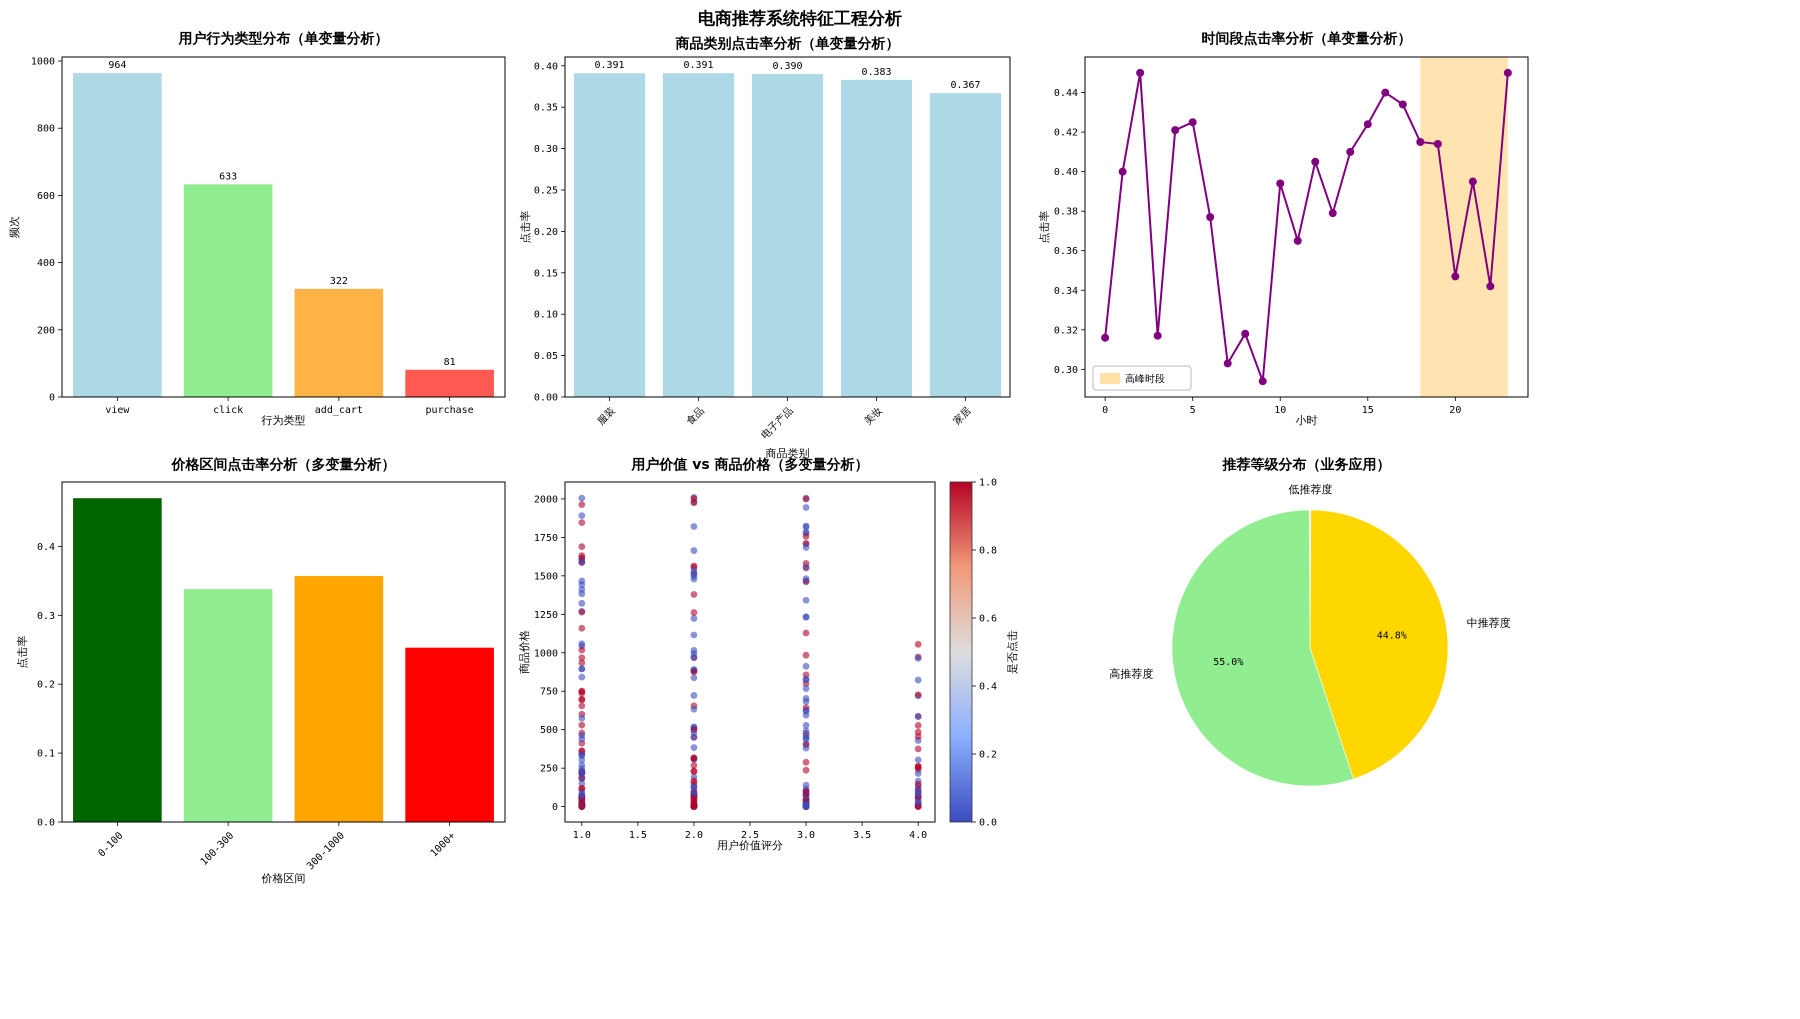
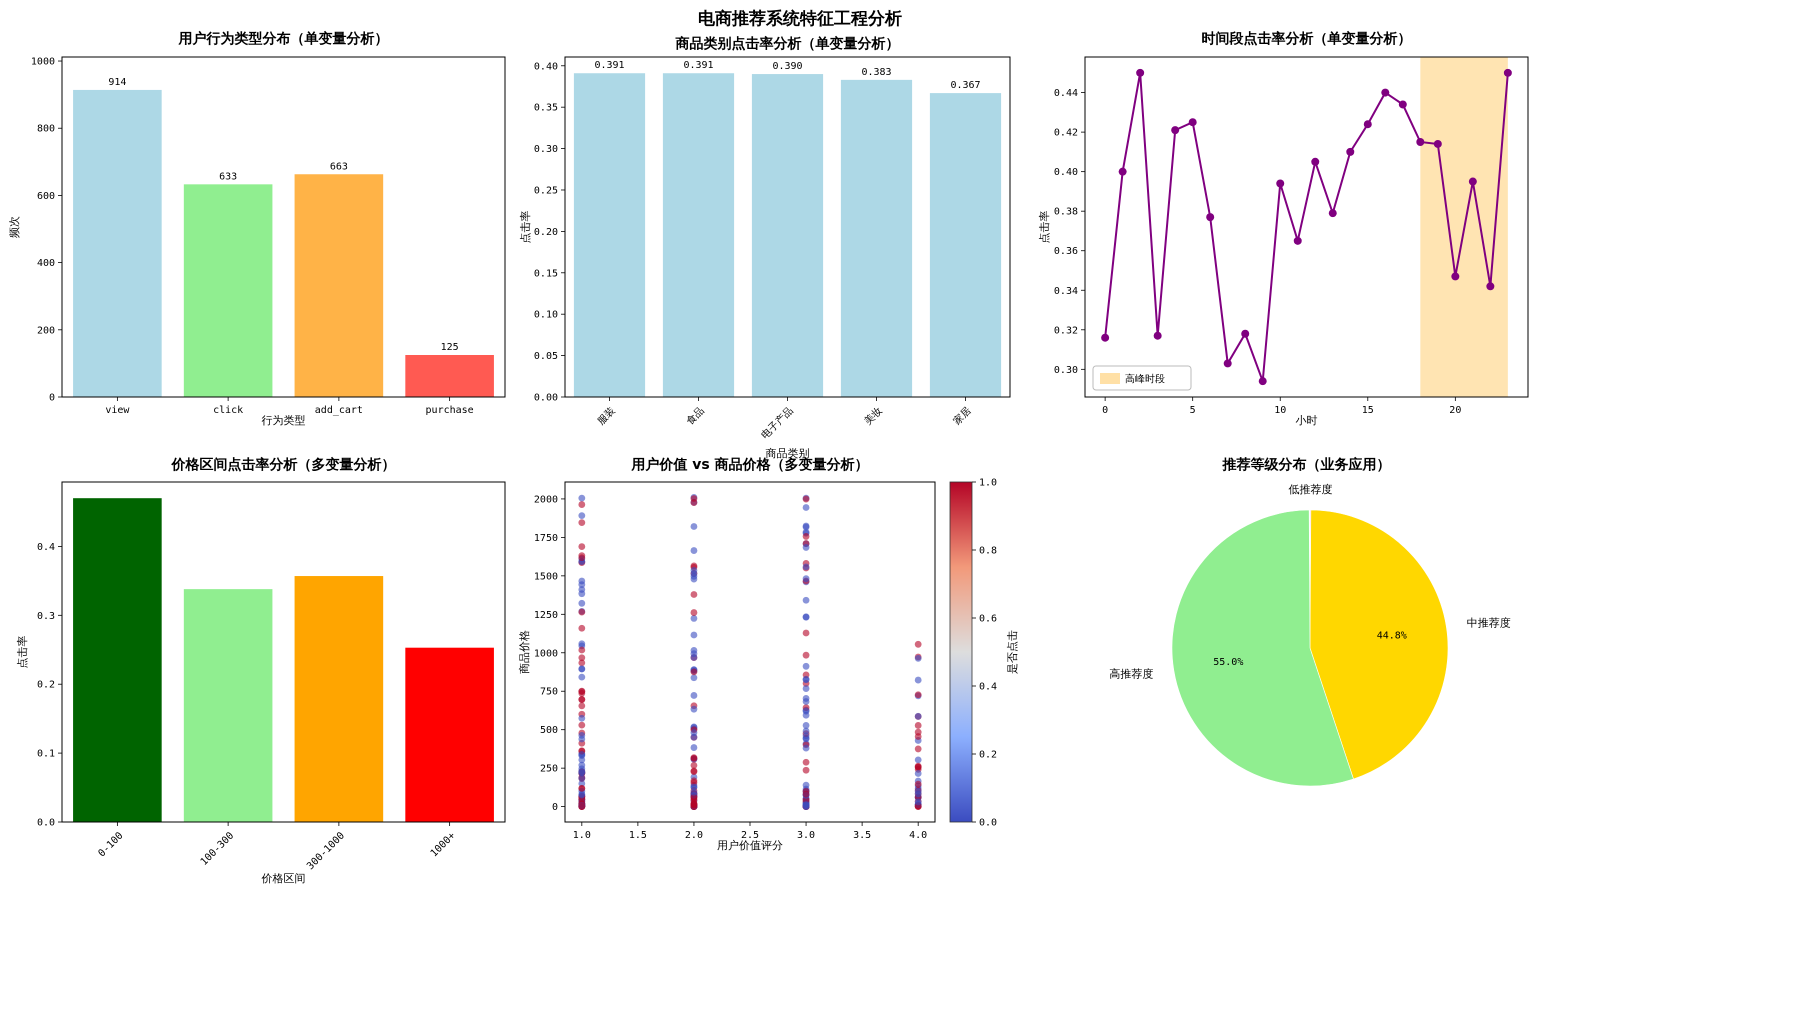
用户行为类型分布（单变量分析）/view: 964 -> 914
用户行为类型分布（单变量分析）/add_cart: 322 -> 663
用户行为类型分布（单变量分析）/purchase: 81 -> 125
